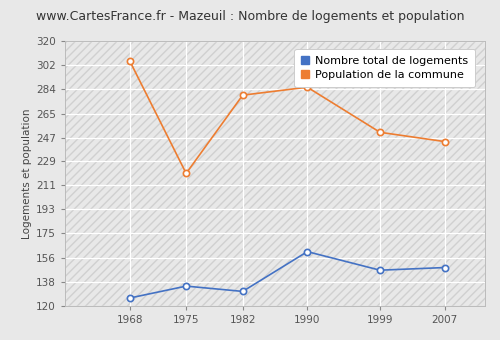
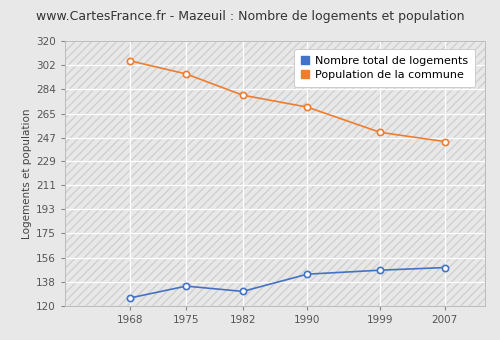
Population de la commune/1975: 220 -> 295
Nombre total de logements/1990: 161 -> 144
Population de la commune/1990: 285 -> 270
